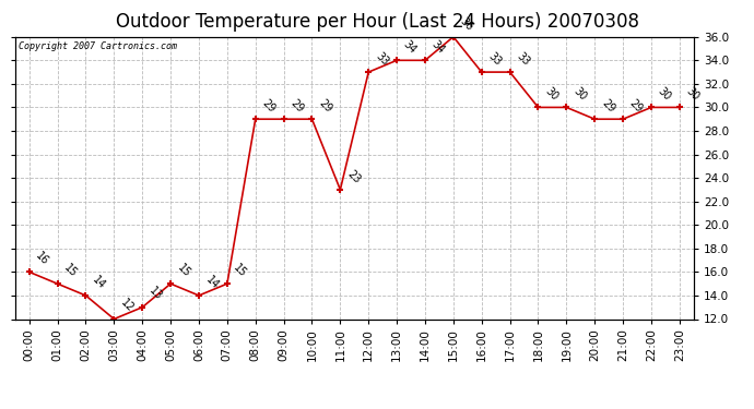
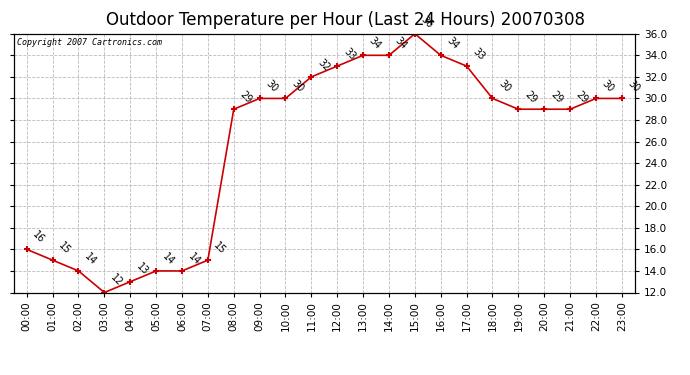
05:00: 15 -> 14
09:00: 29 -> 30
10:00: 29 -> 30
11:00: 23 -> 32
16:00: 33 -> 34
19:00: 30 -> 29
